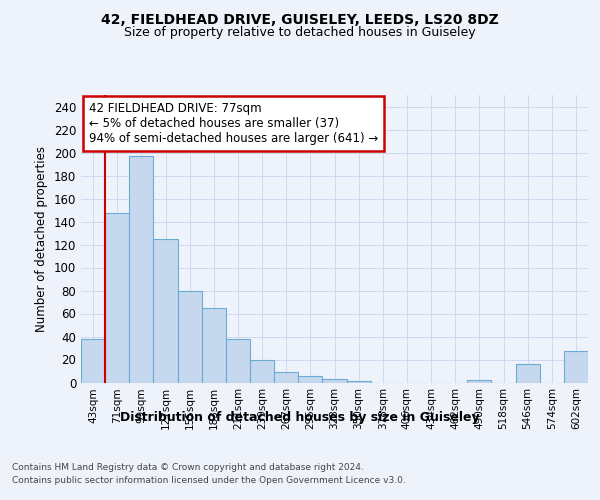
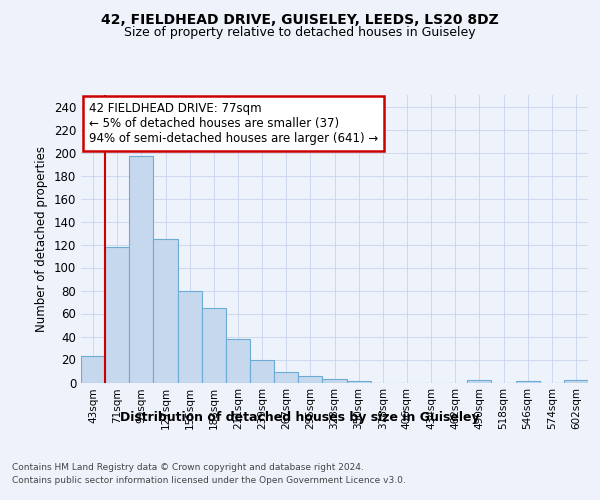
43sqm: 38 -> 23
71sqm: 147 -> 118
546sqm: 16 -> 1
602sqm: 27 -> 2
